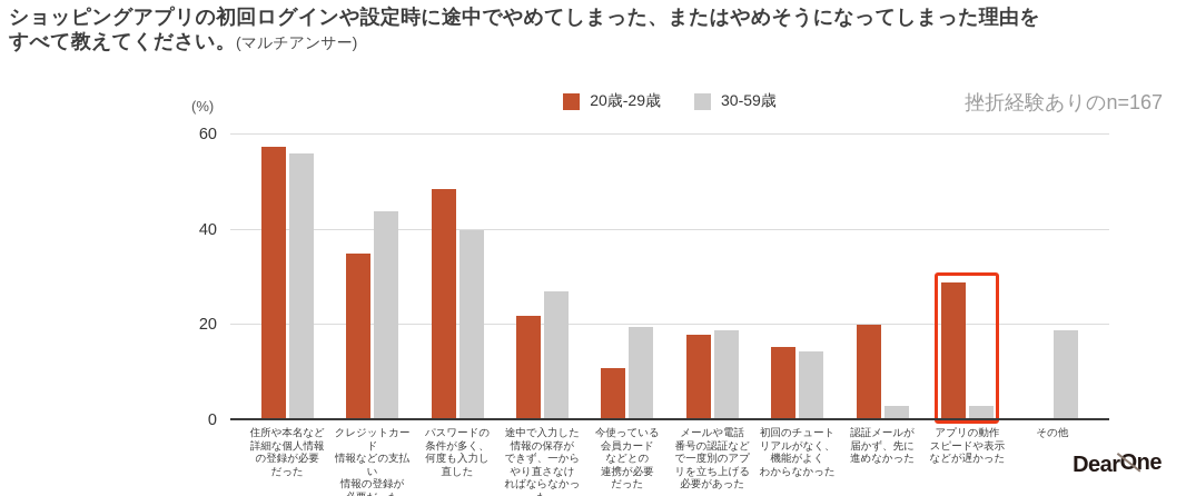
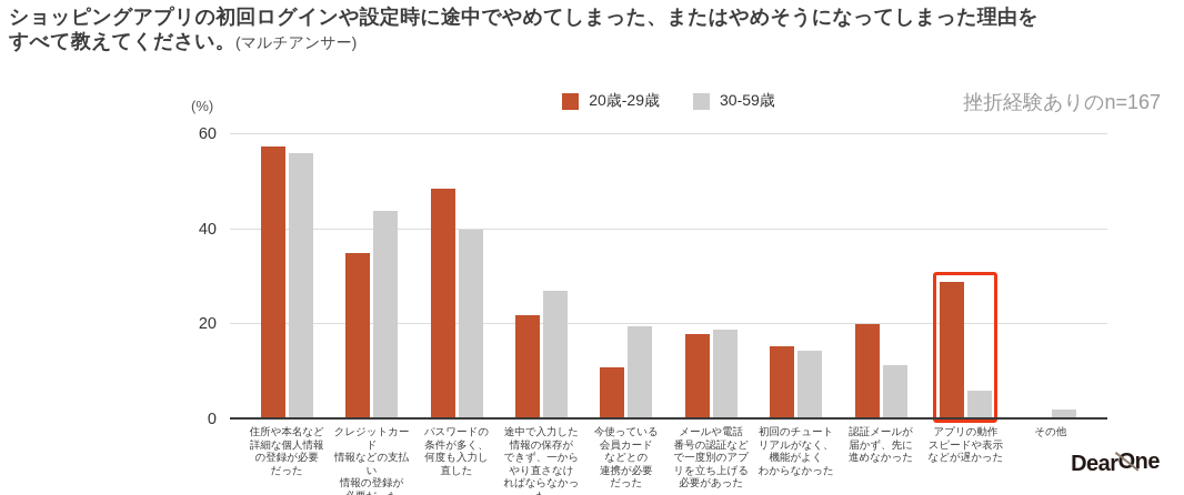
30-59歳/認証メールが届かず、先に進めなかった: 3 -> 12
30-59歳/アプリの動作スピードや表示などが遅かった: 3 -> 6
30-59歳/その他: 19 -> 2
